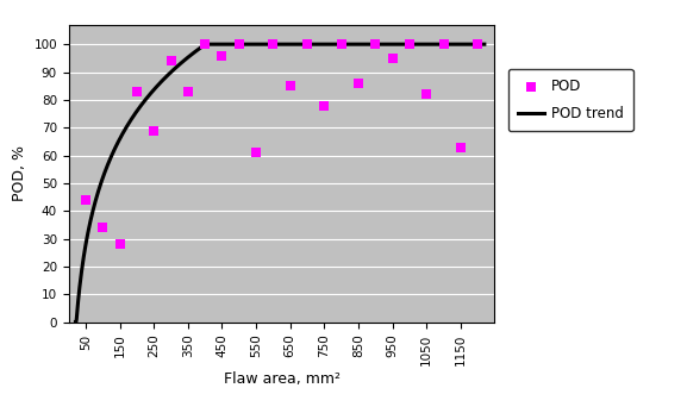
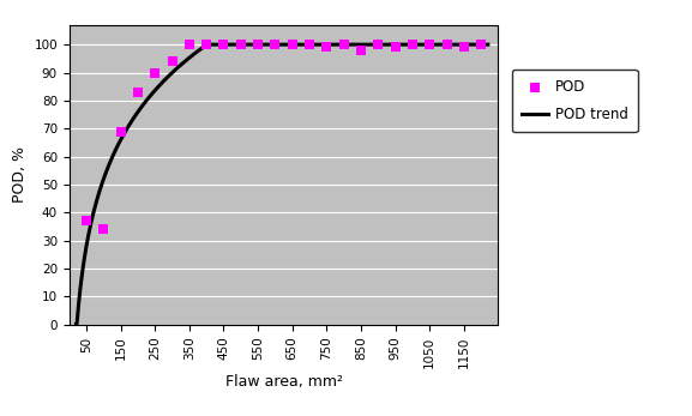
POD/50: 44 -> 37
POD/150: 28 -> 69
POD/250: 69 -> 90
POD/350: 83 -> 100
POD/450: 96 -> 100
POD/550: 61 -> 100
POD/650: 85 -> 100
POD/750: 78 -> 99
POD/850: 86 -> 98
POD/950: 95 -> 99
POD/1050: 82 -> 100
POD/1150: 63 -> 99
